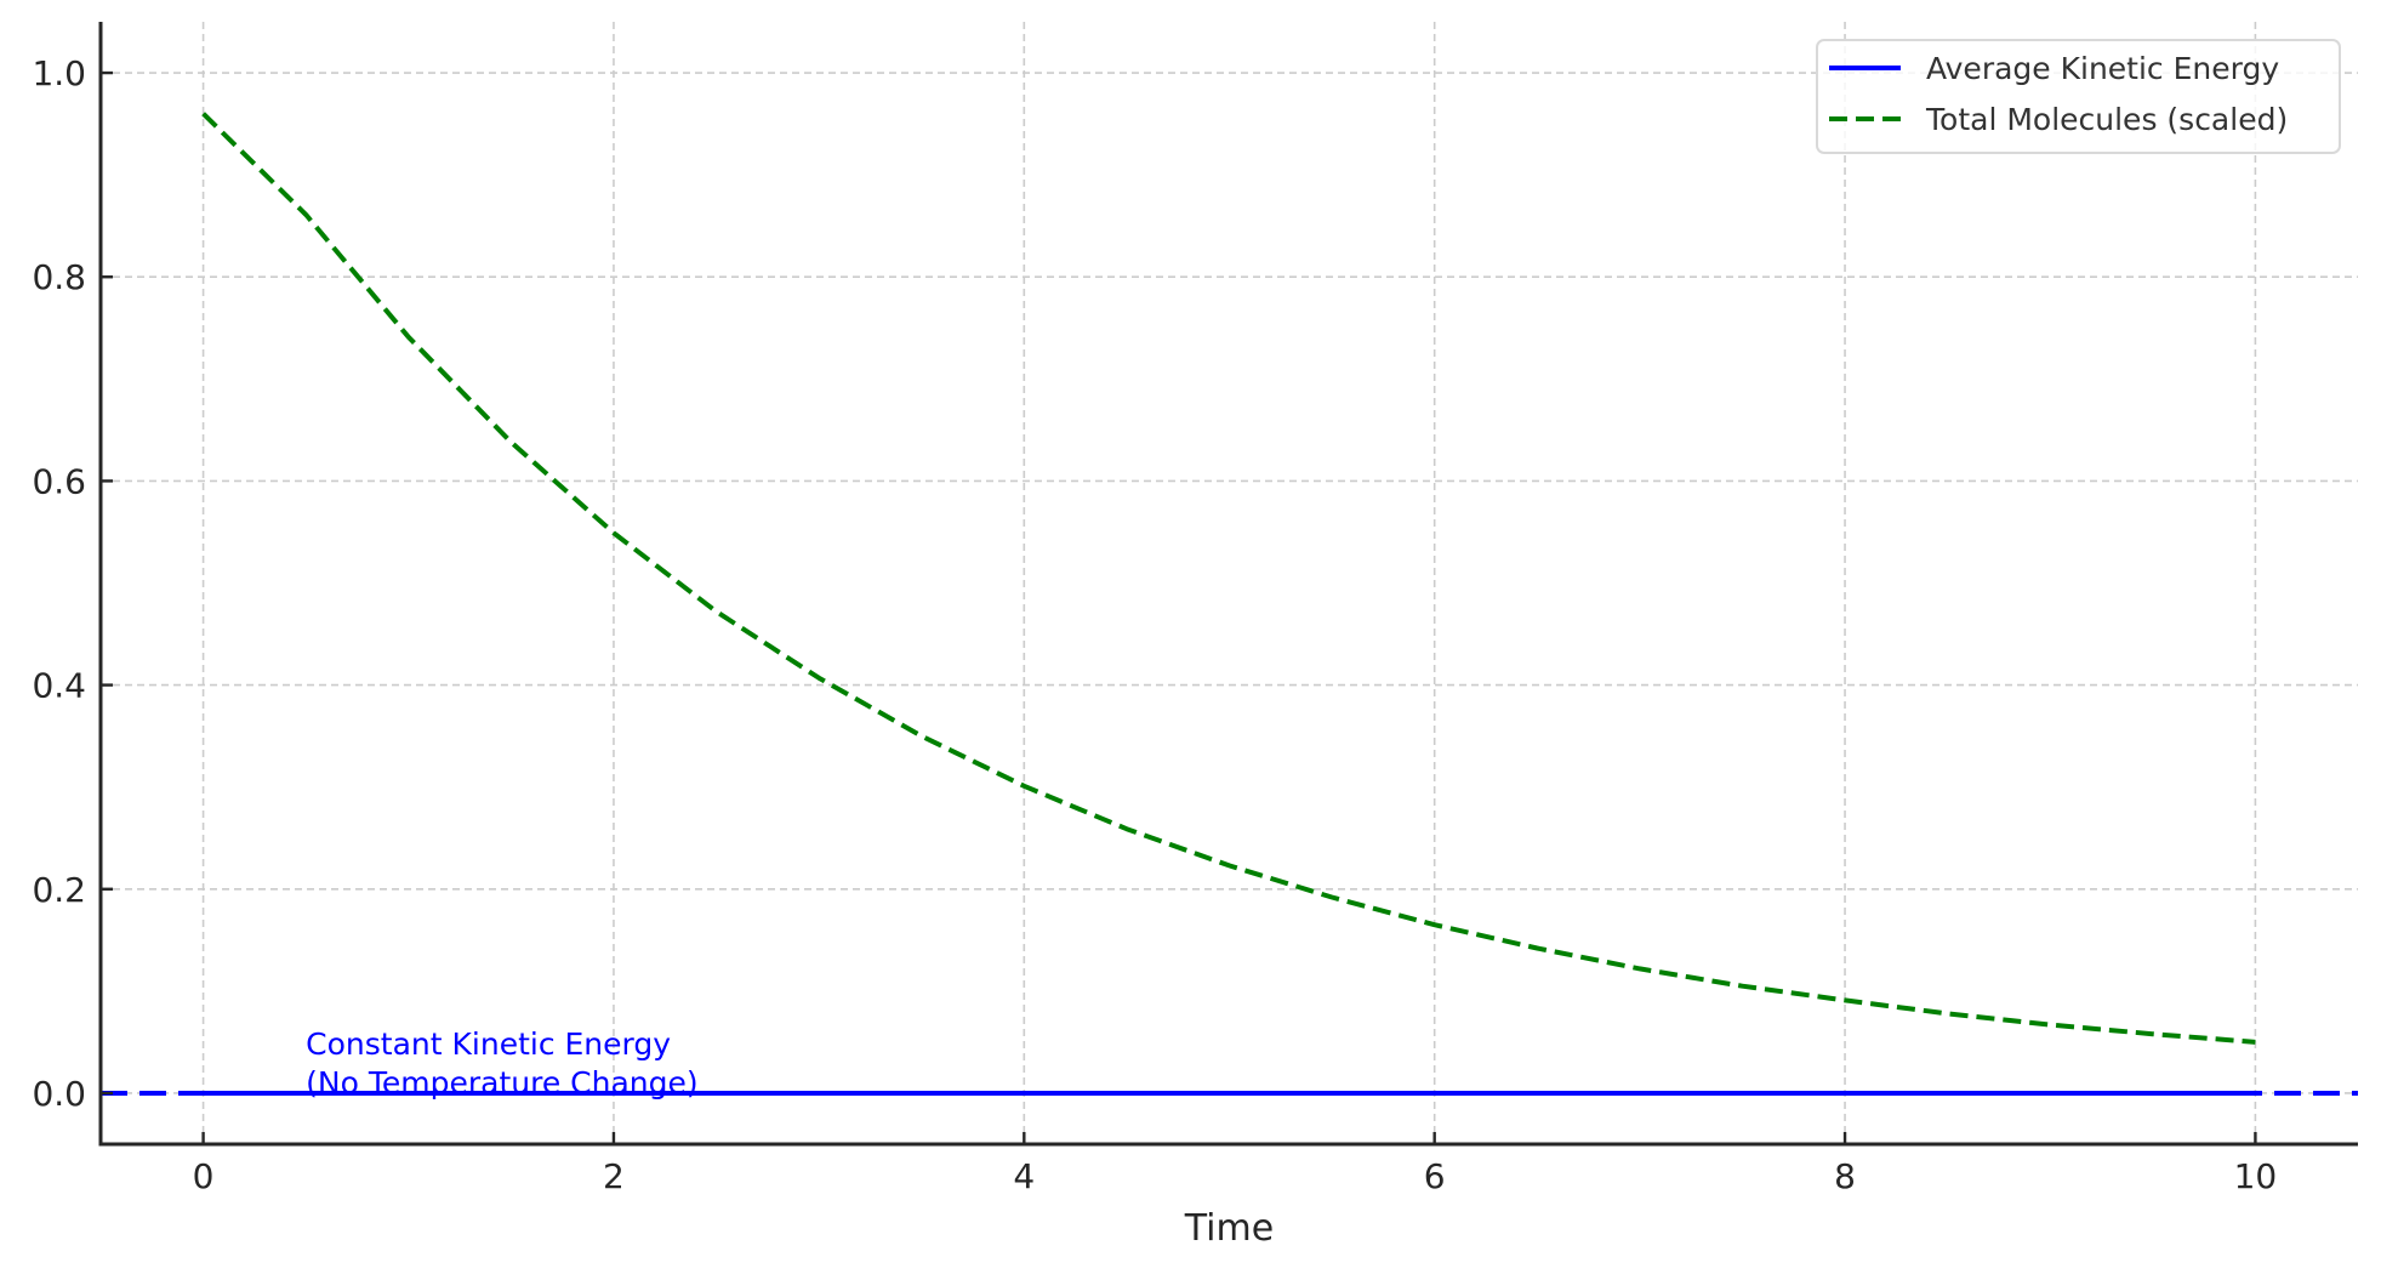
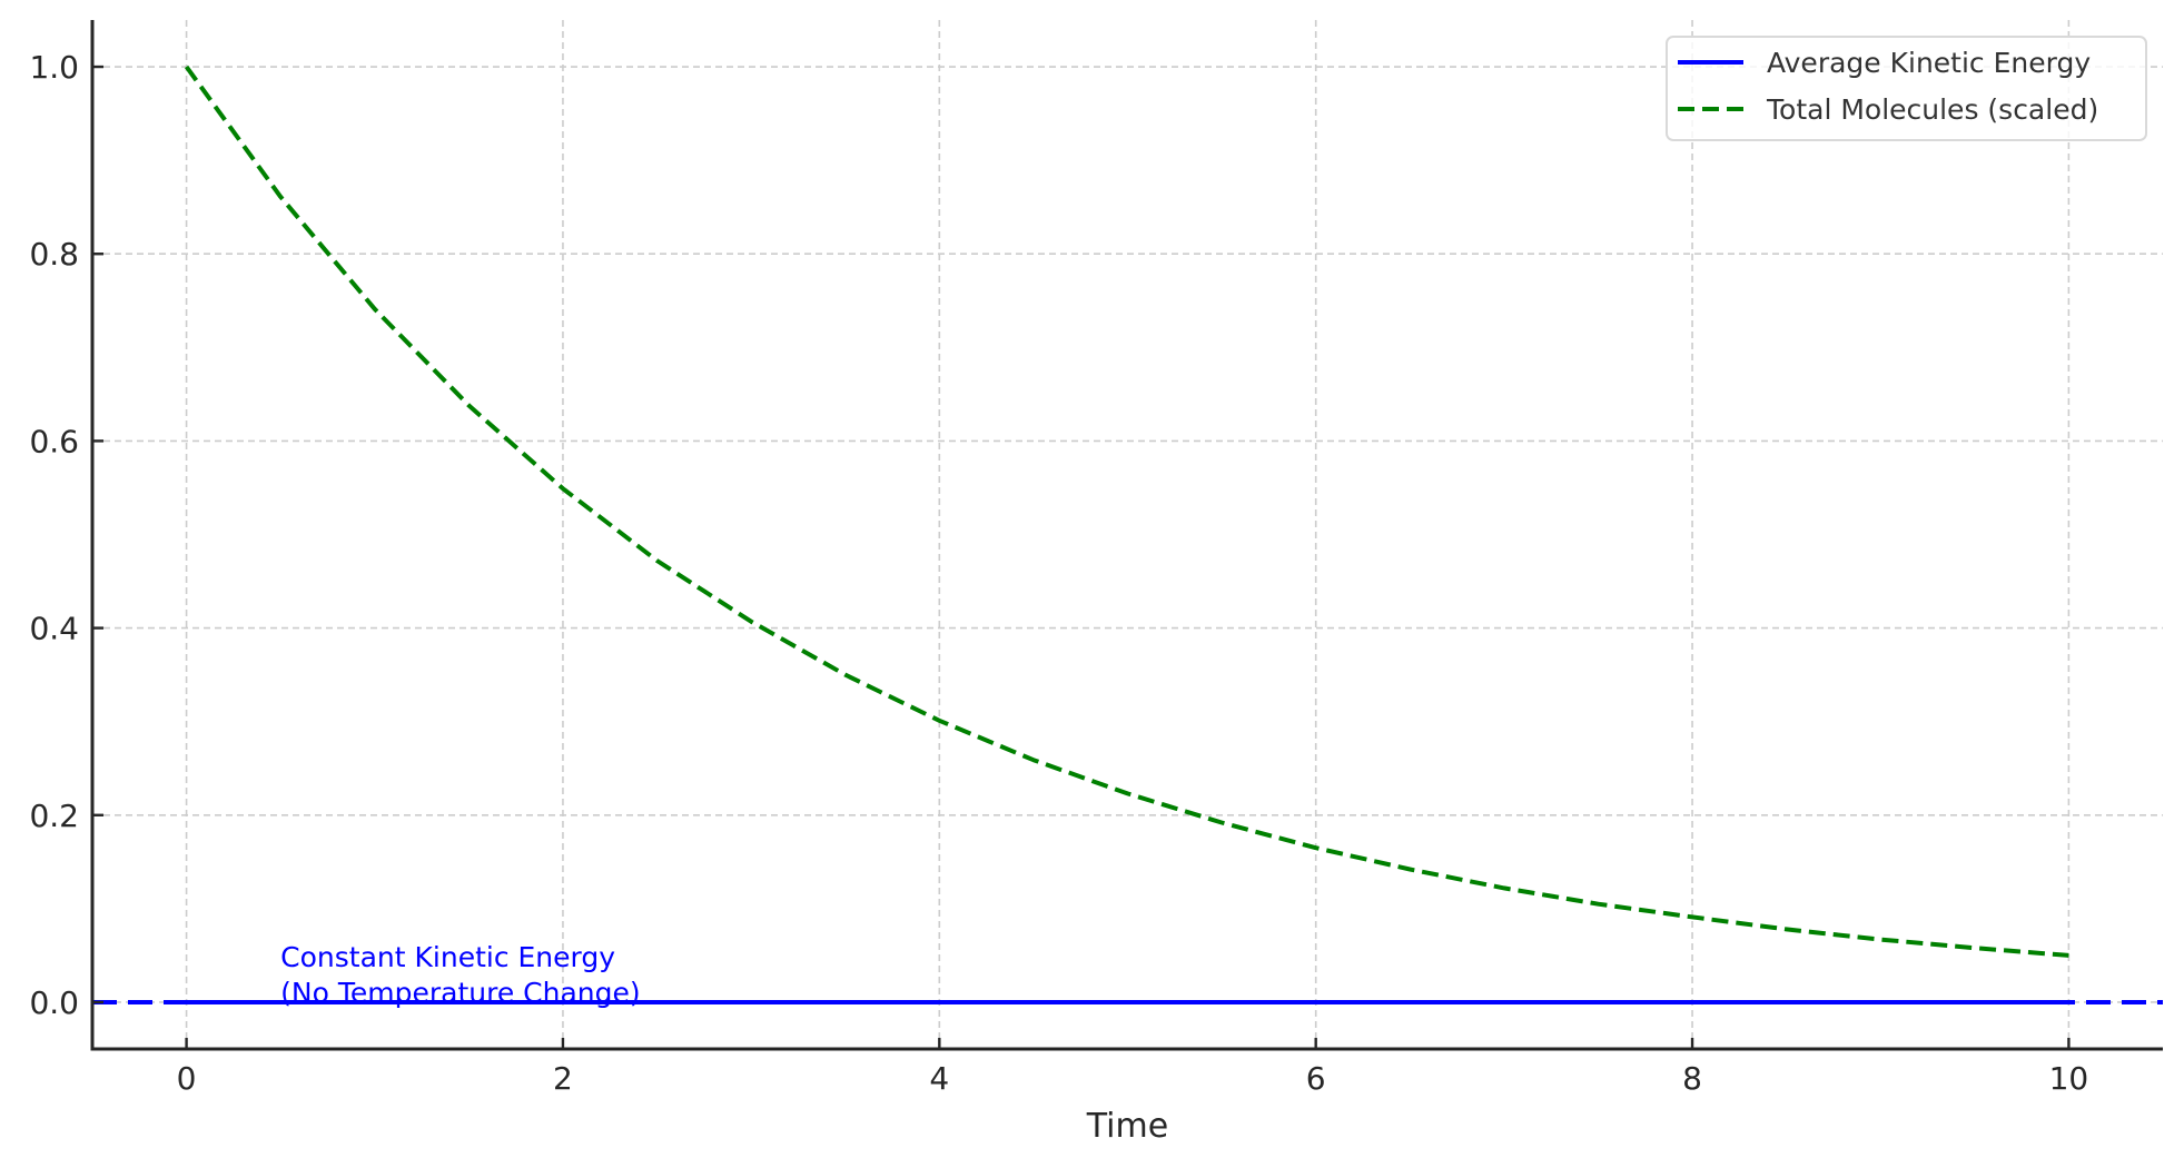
Total Molecules (scaled)/0: 0.96 -> 1.00
